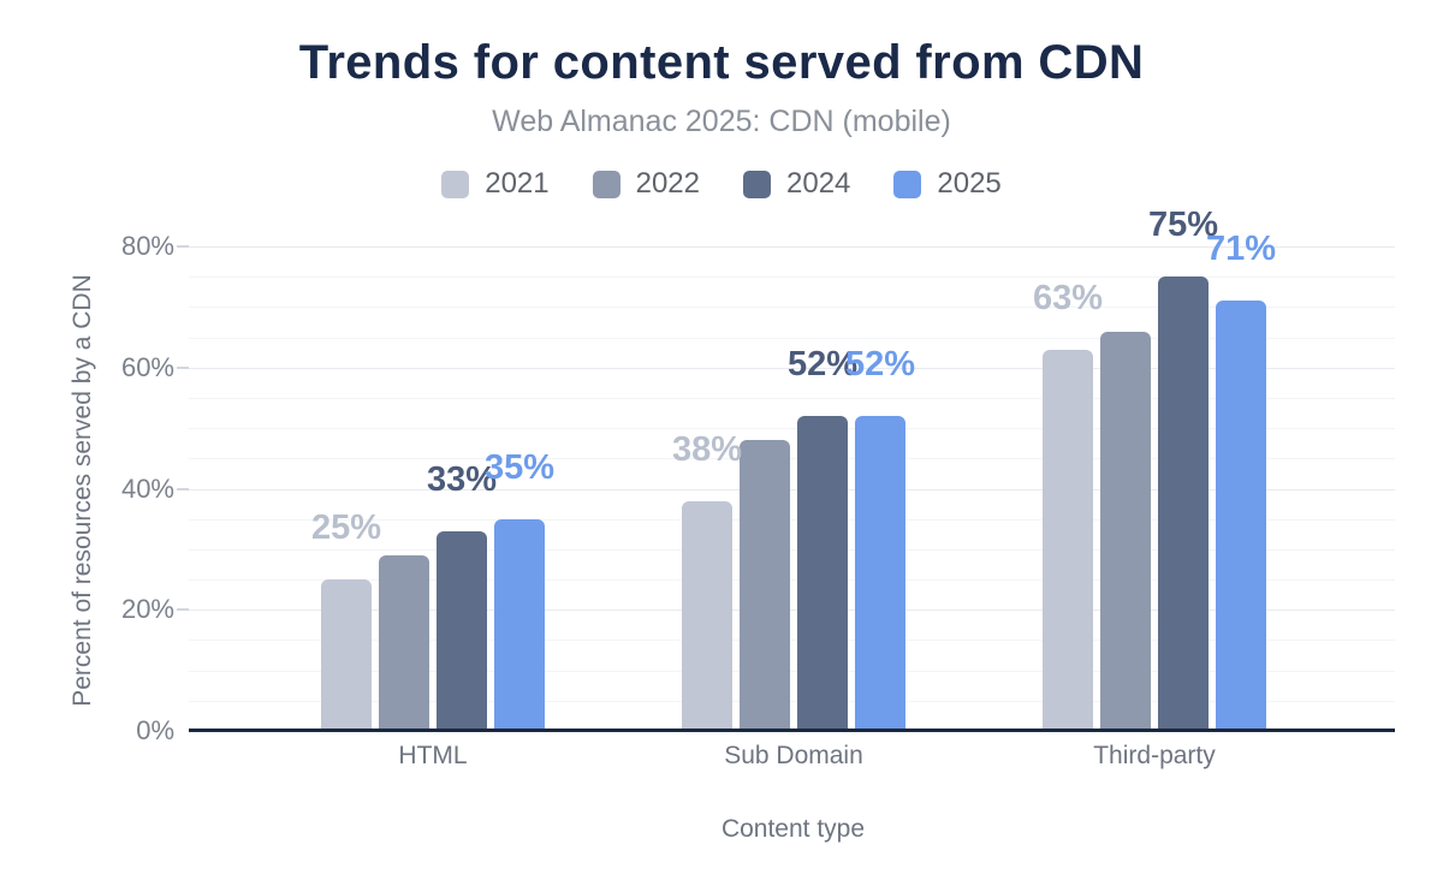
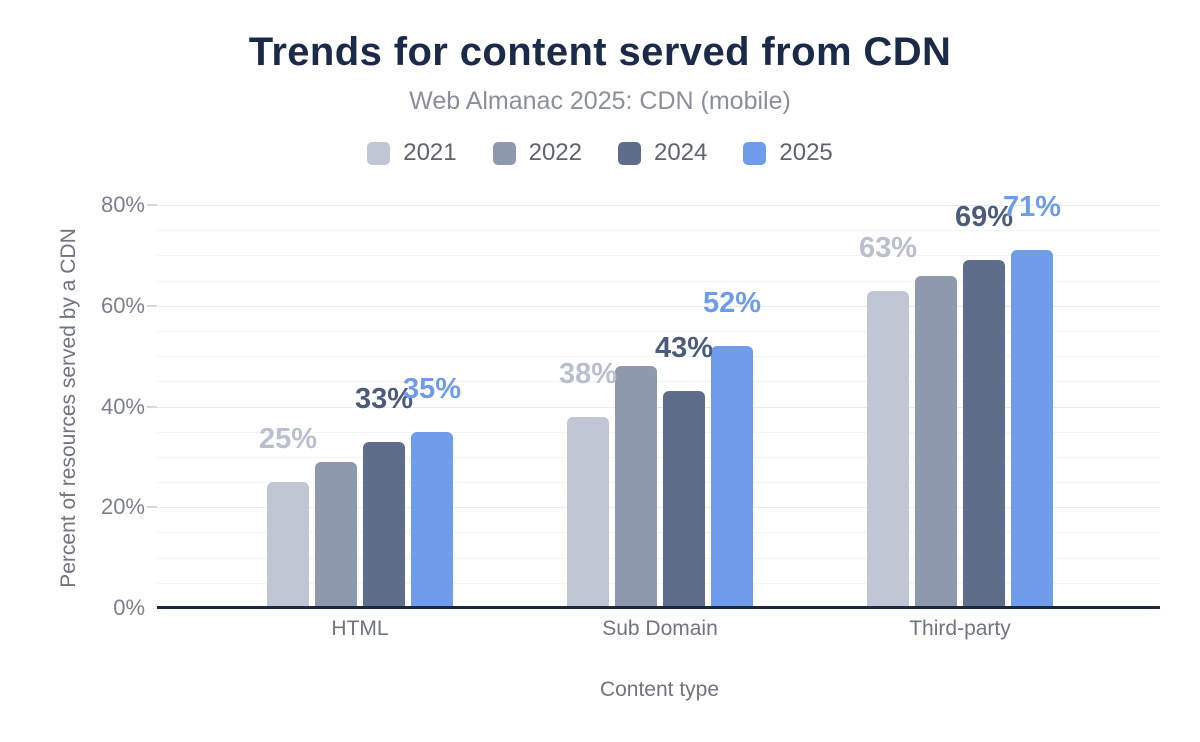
2024/Sub Domain: 52% -> 43%
2024/Third-party: 75% -> 69%
